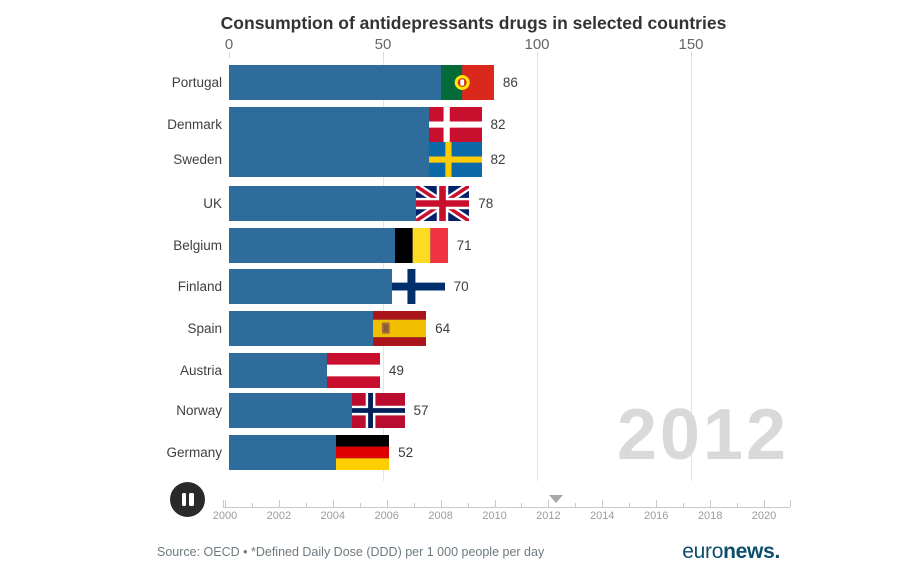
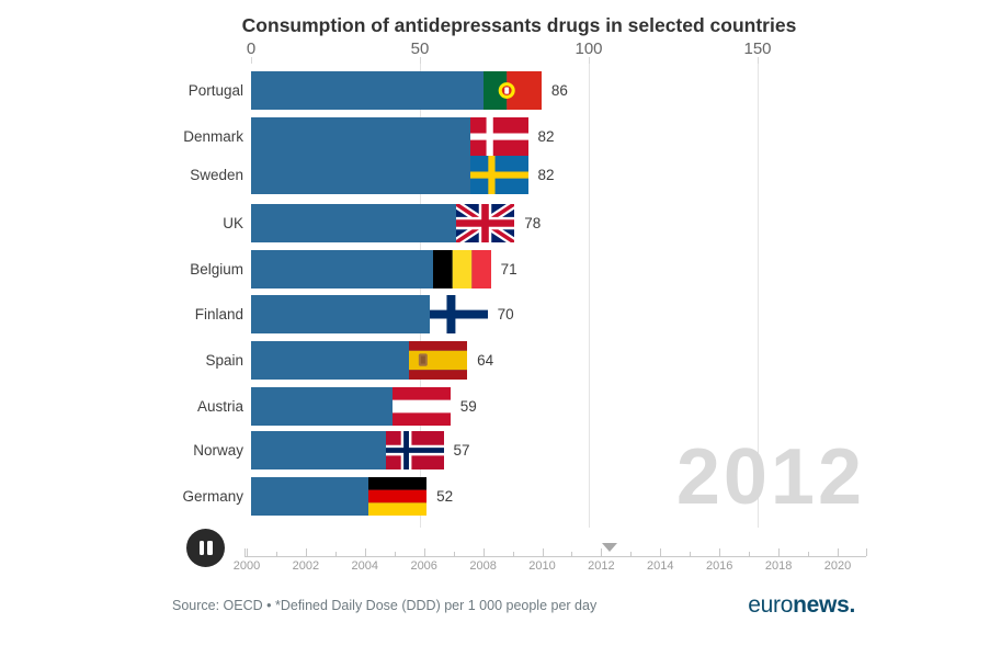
Austria: 49 -> 59
